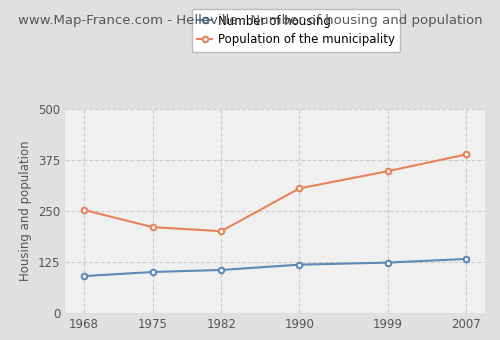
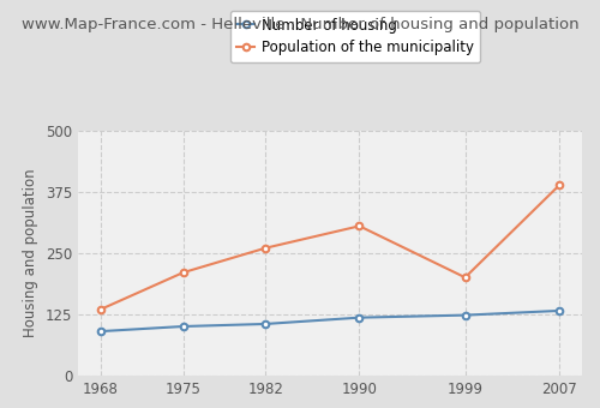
Population of the municipality/1968: 252 -> 135
Population of the municipality/1982: 200 -> 260
Population of the municipality/1999: 347 -> 200
